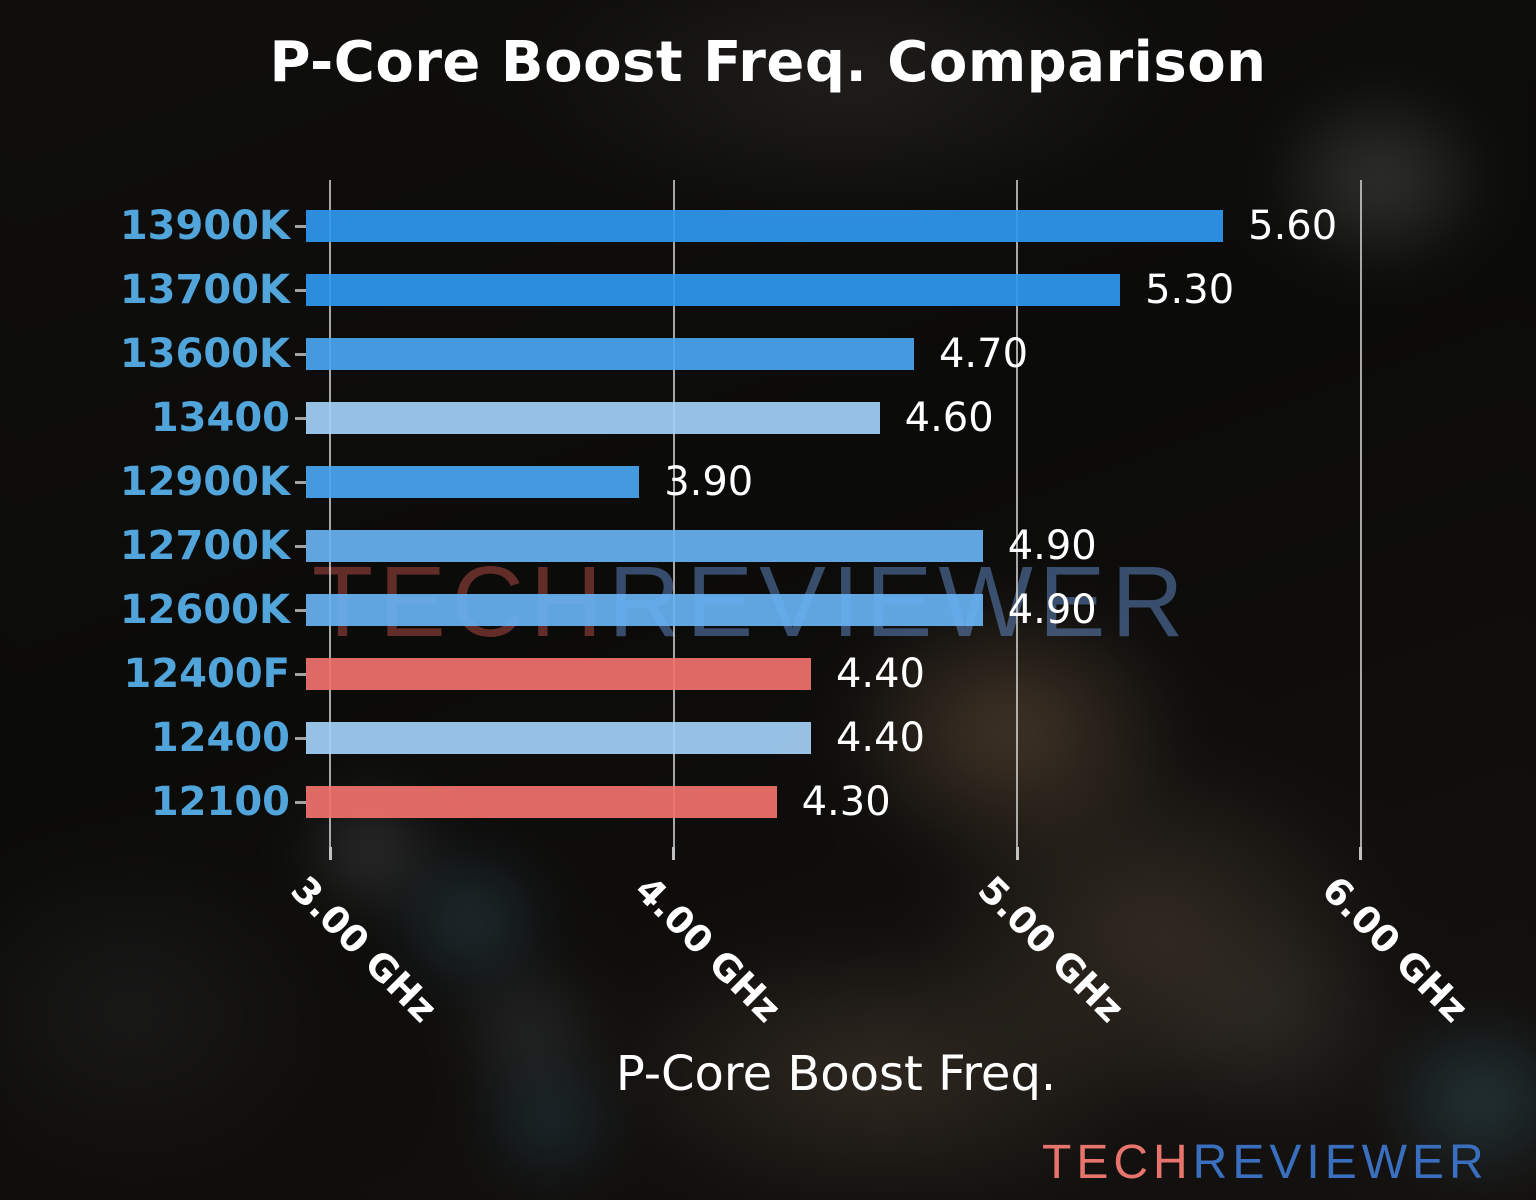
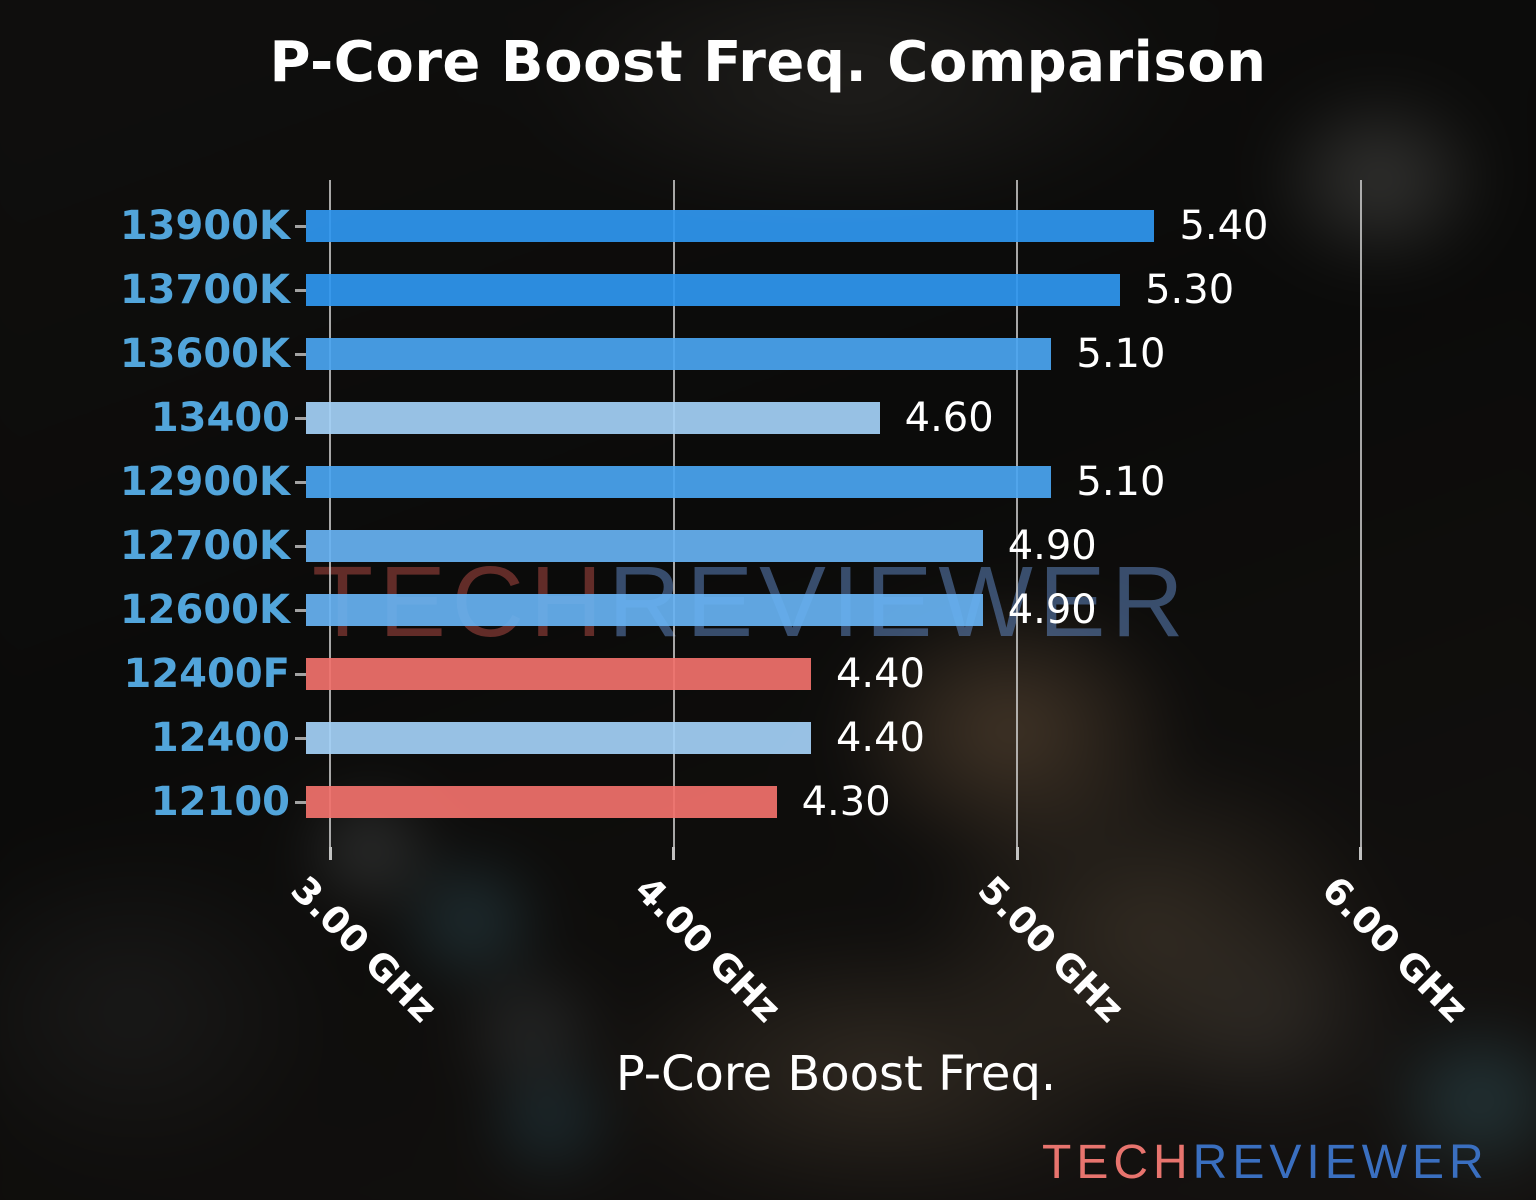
13900K: 5.60 -> 5.40
13600K: 4.70 -> 5.10
12900K: 3.90 -> 5.10
